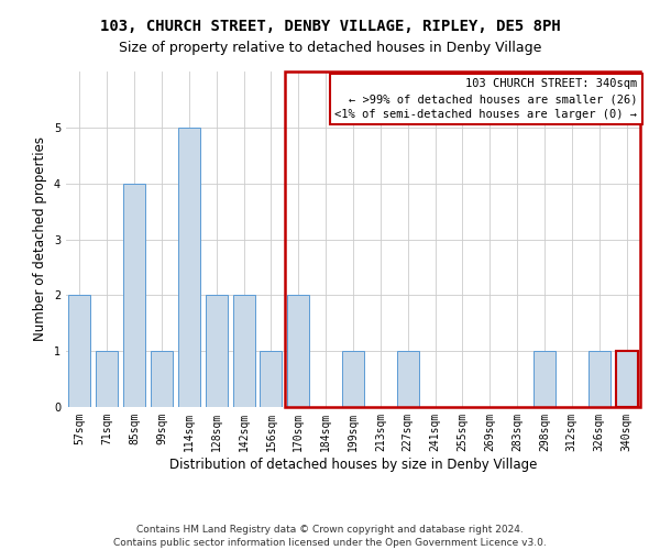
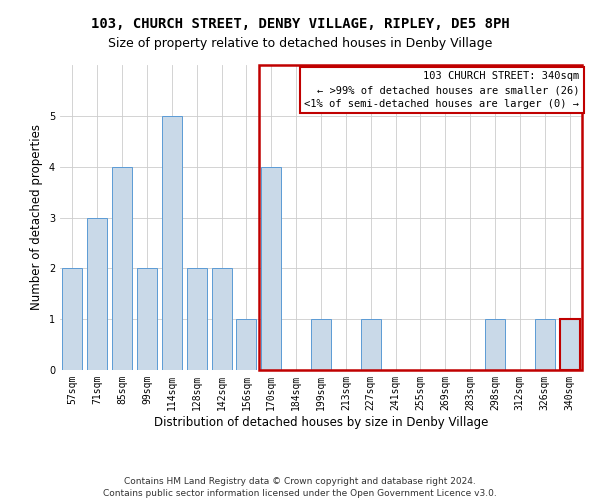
71sqm: 1 -> 3
99sqm: 1 -> 2
170sqm: 2 -> 4
